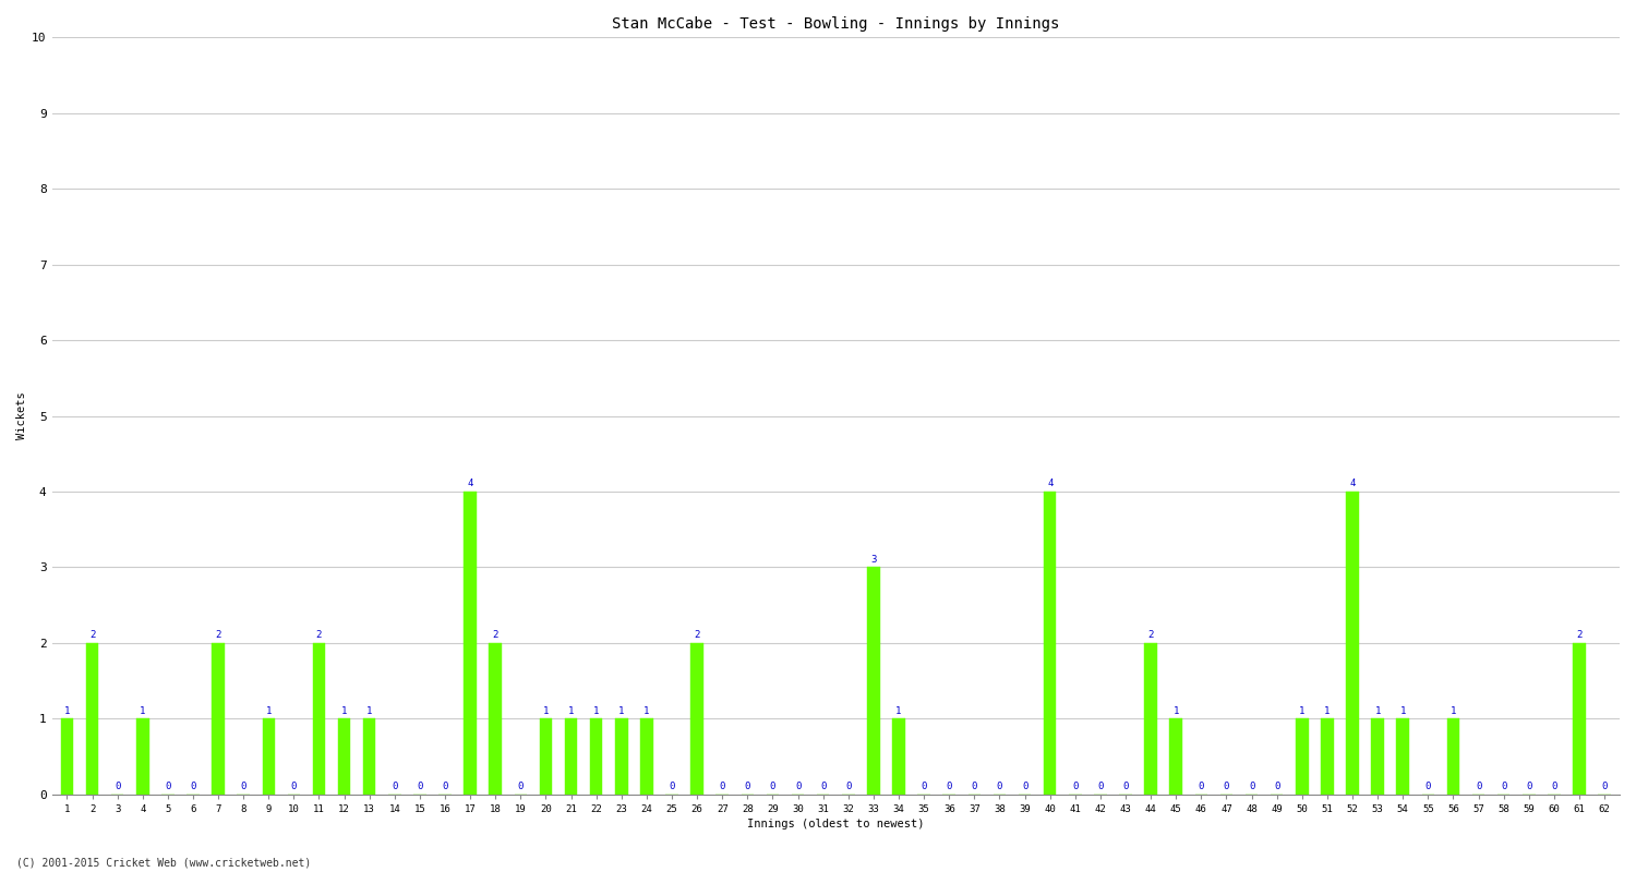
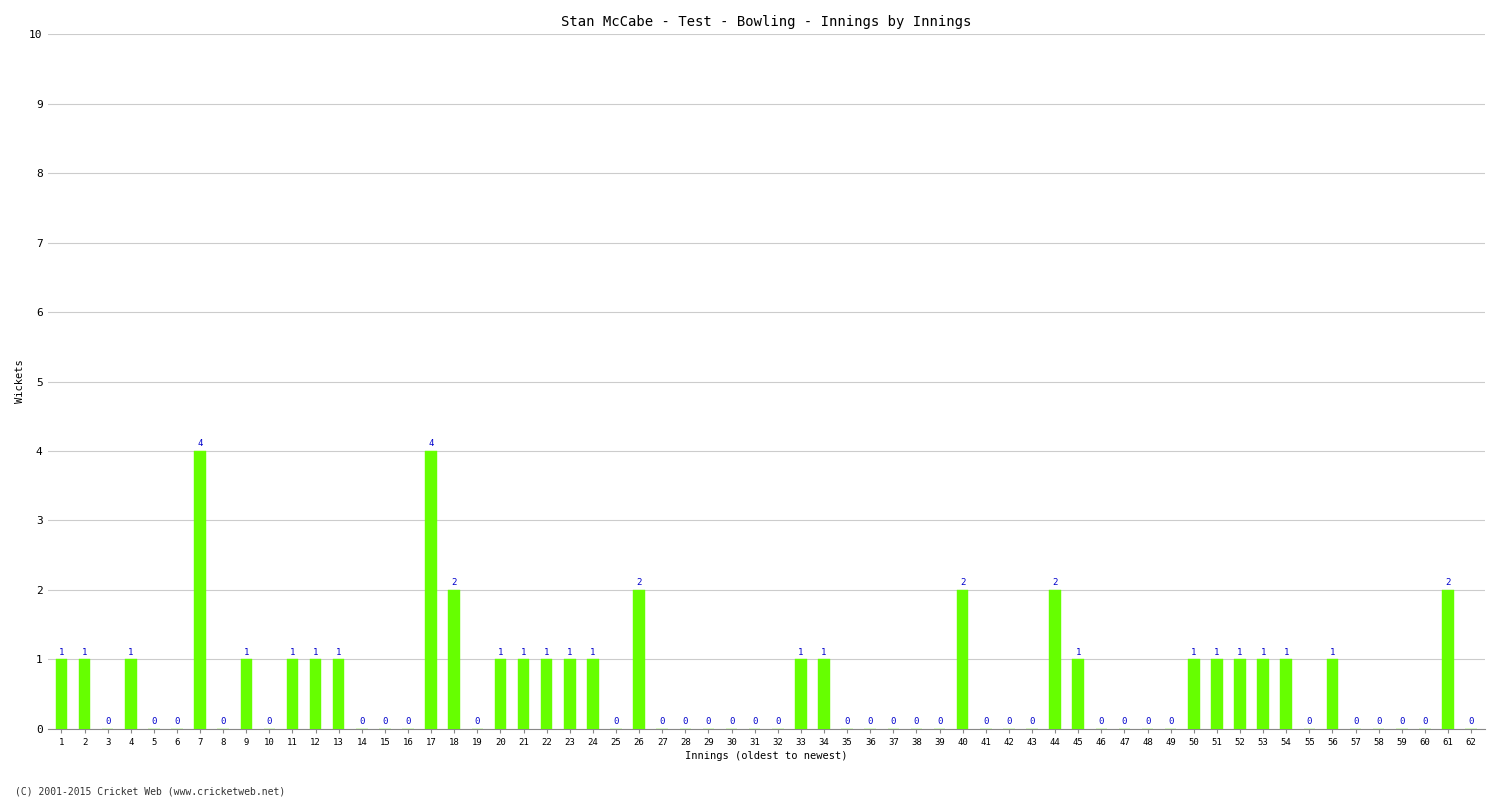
2: 2 -> 1
7: 2 -> 4
11: 2 -> 1
33: 3 -> 1
40: 4 -> 2
52: 4 -> 1
